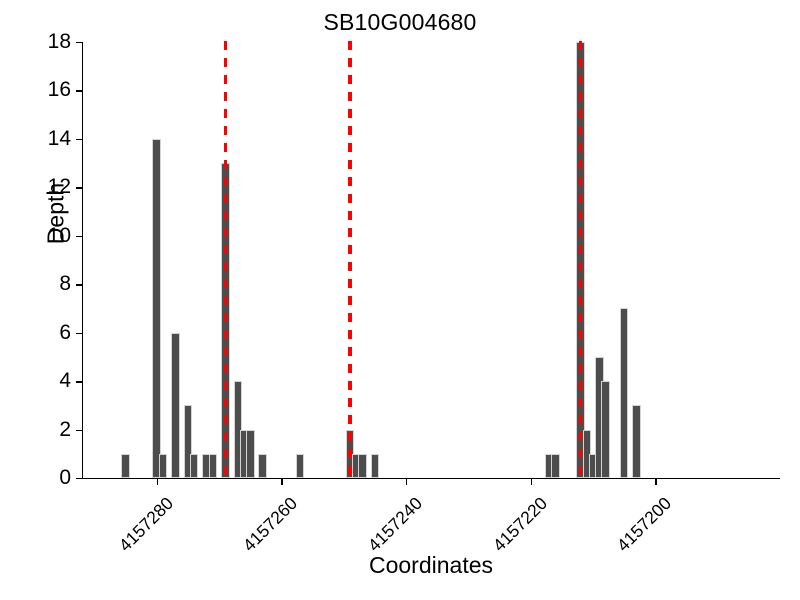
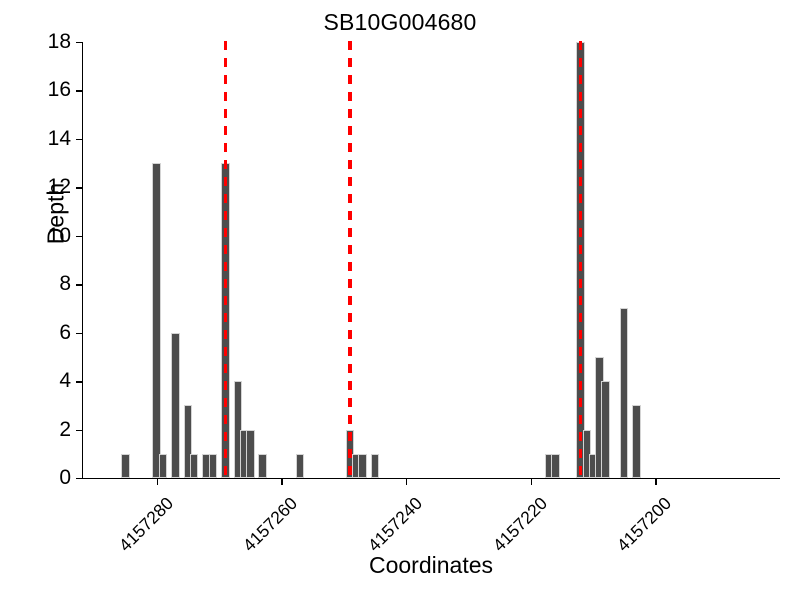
4157280: 14 -> 13
